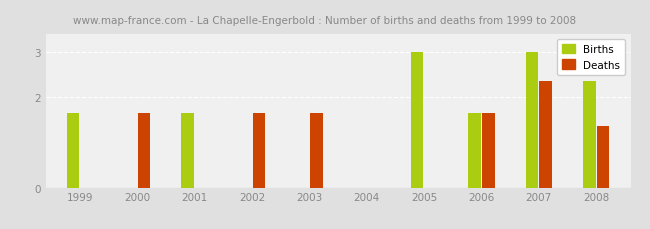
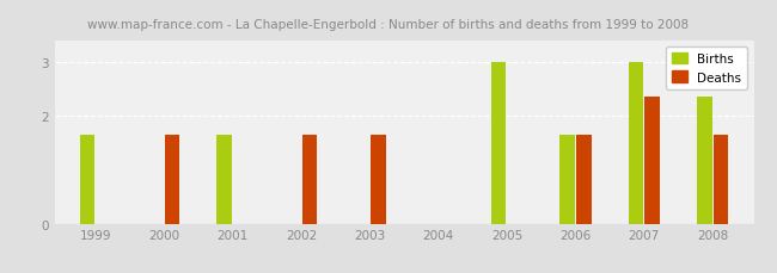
Deaths/2008: 1.35 -> 1.65
